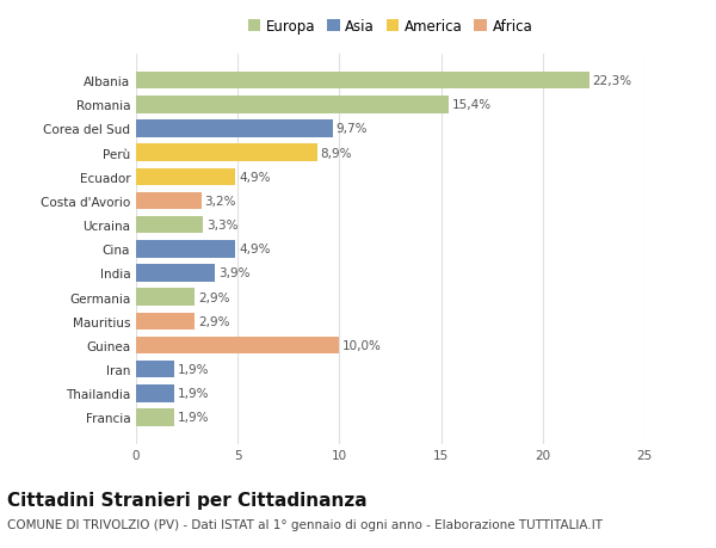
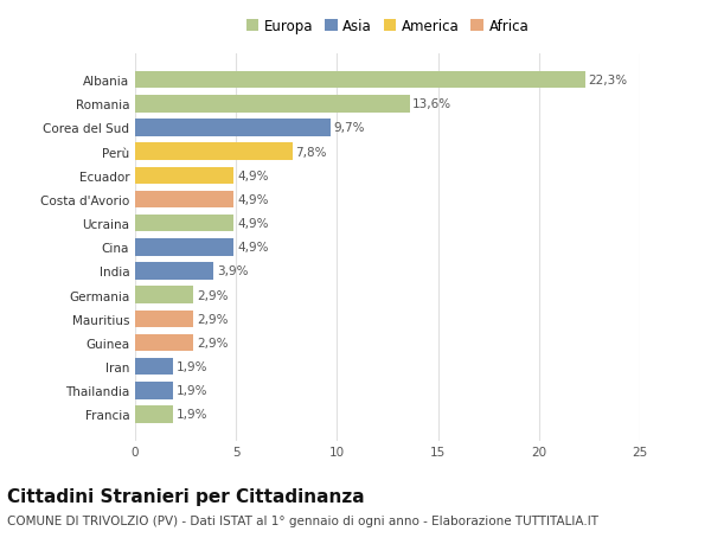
Romania: 15,4% -> 13,6%
Perù: 8,9% -> 7,8%
Costa d'Avorio: 3,2% -> 4,9%
Ucraina: 3,3% -> 4,9%
Guinea: 10,0% -> 2,9%
